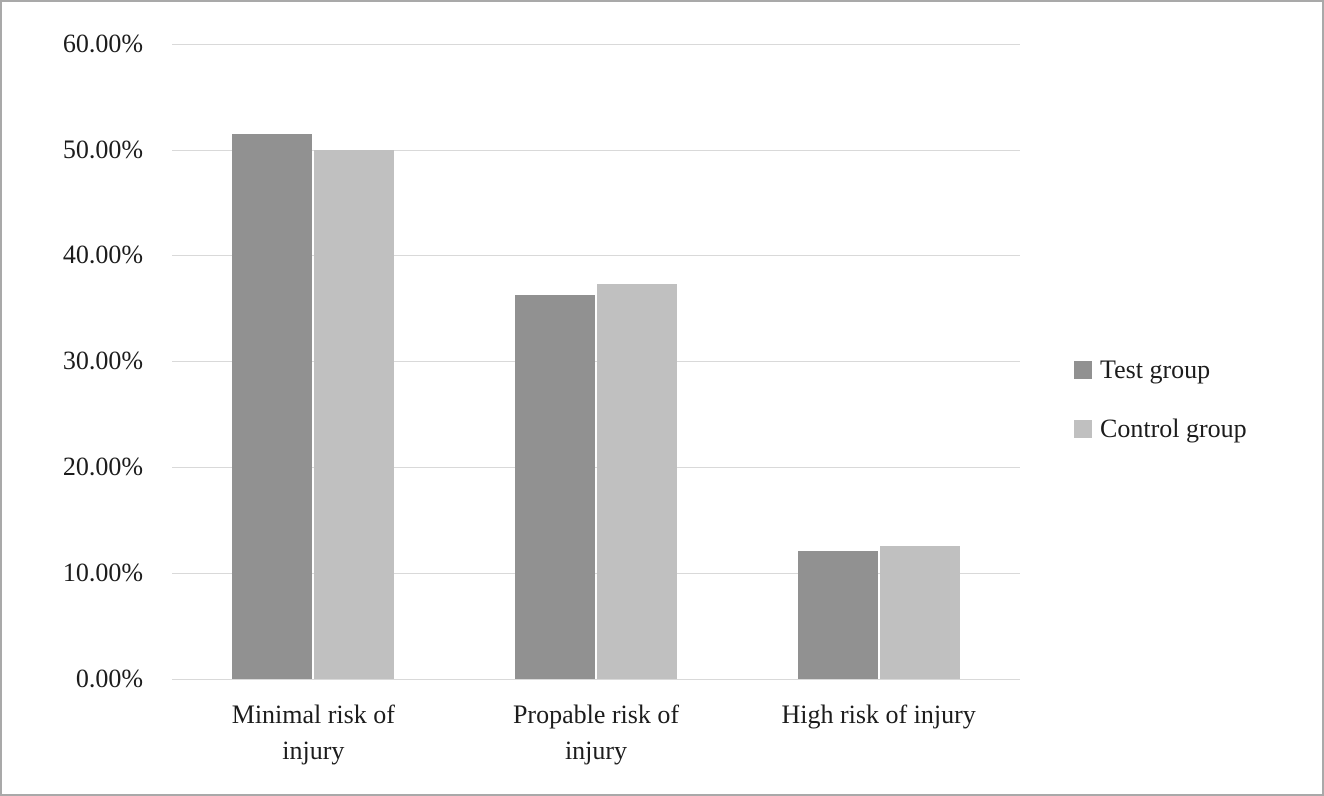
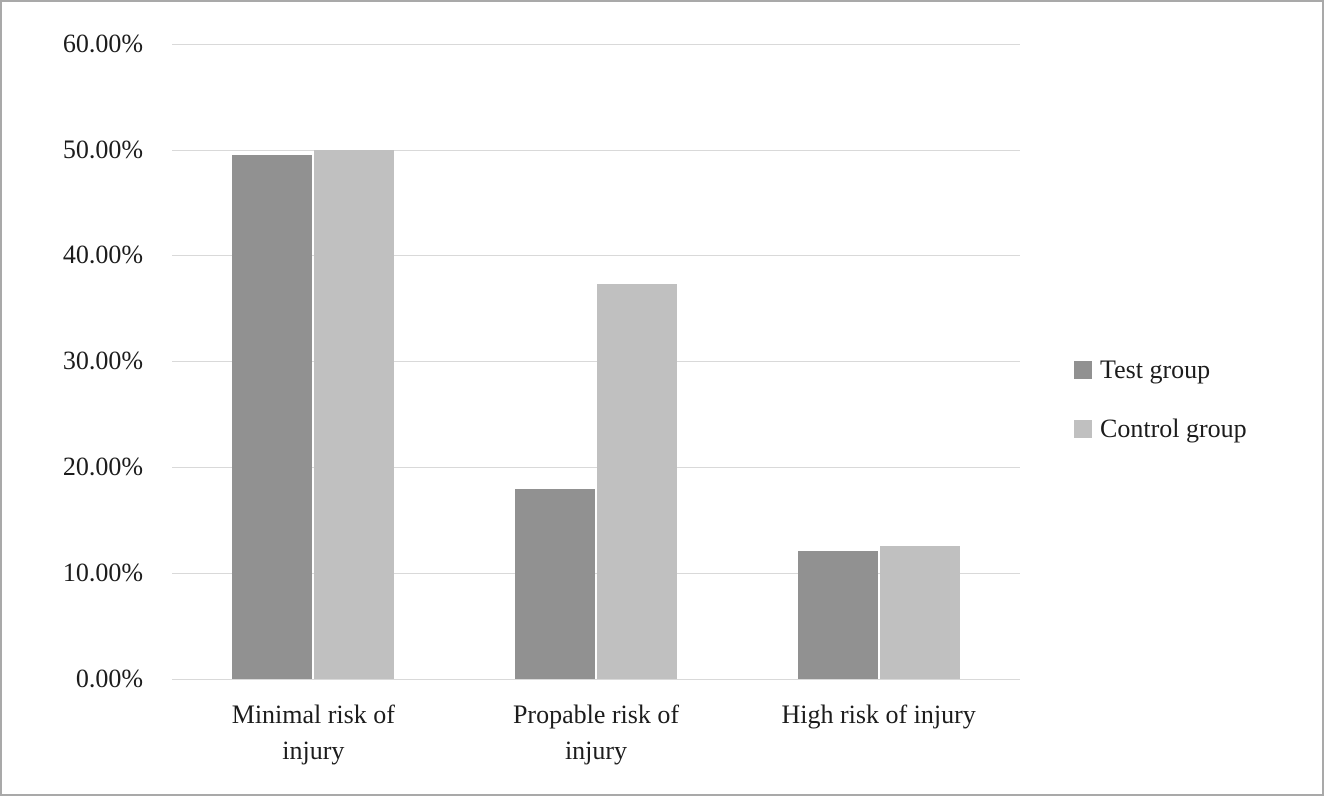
Test group/Minimal risk of injury: 51.5% -> 49.5%
Test group/Propable risk of injury: 36.3% -> 17.9%
